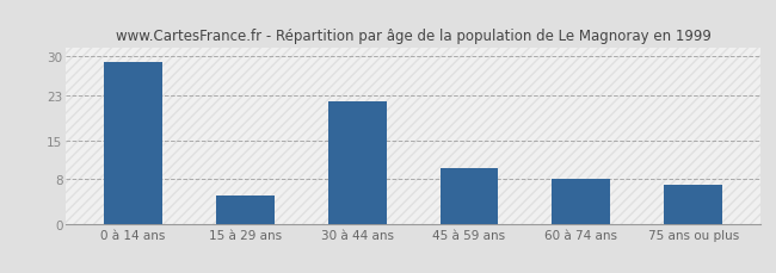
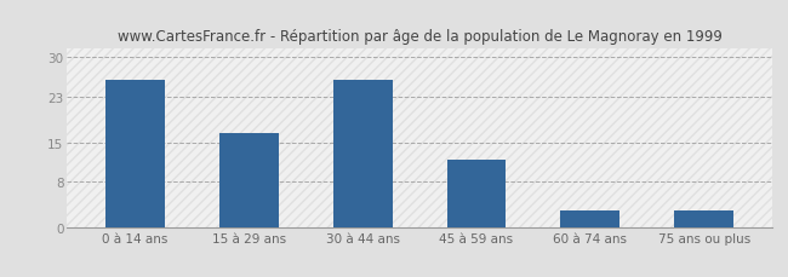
0 à 14 ans: 29.0 -> 26.0
15 à 29 ans: 5.0 -> 16.5
30 à 44 ans: 22.0 -> 26.0
45 à 59 ans: 10.0 -> 12.0
60 à 74 ans: 8.0 -> 3.0
75 ans ou plus: 7.0 -> 3.0
